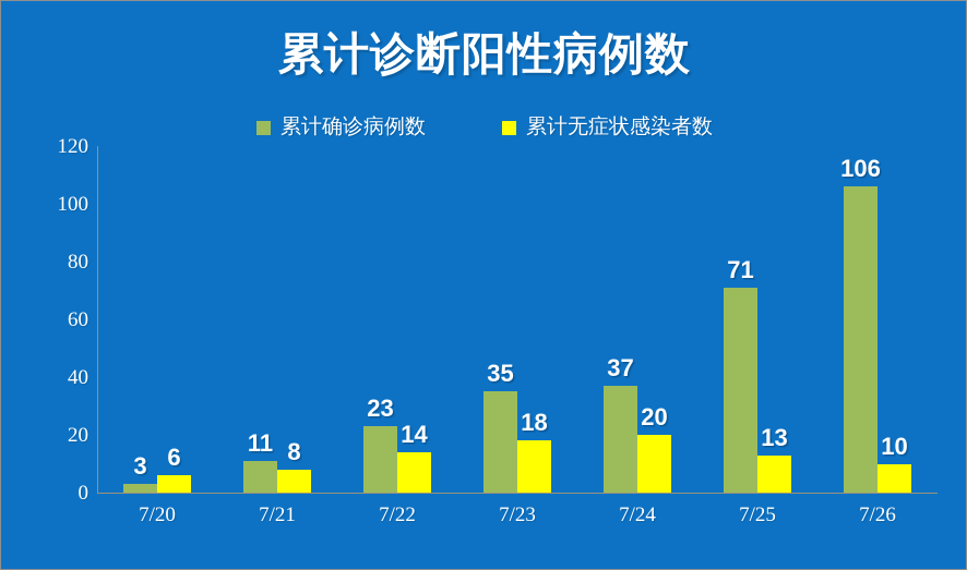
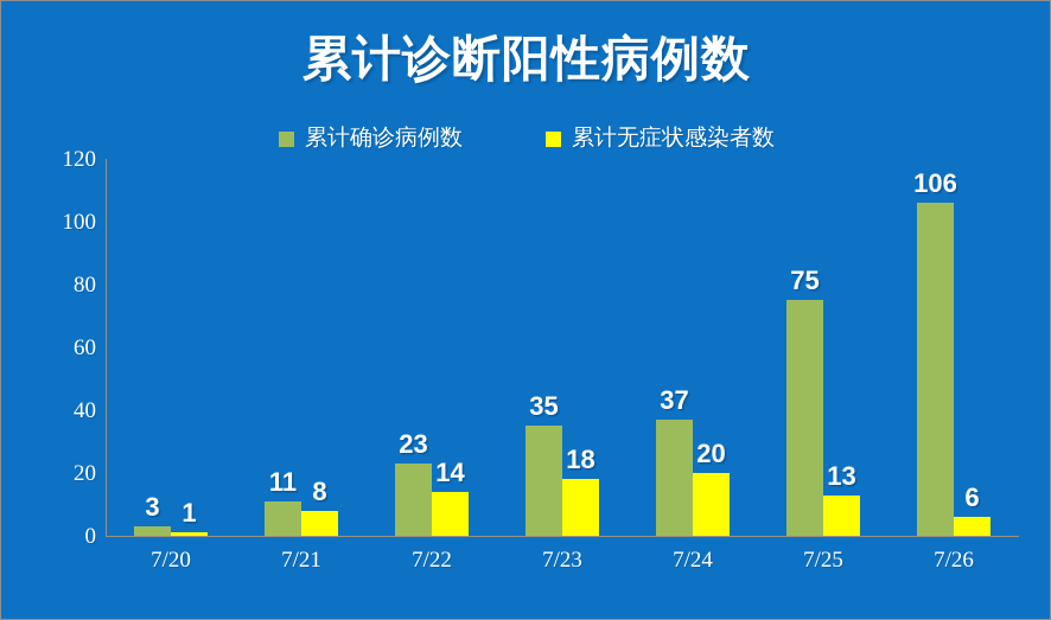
累计无症状感染者数/7/20: 6 -> 1
累计确诊病例数/7/25: 71 -> 75
累计无症状感染者数/7/26: 10 -> 6
